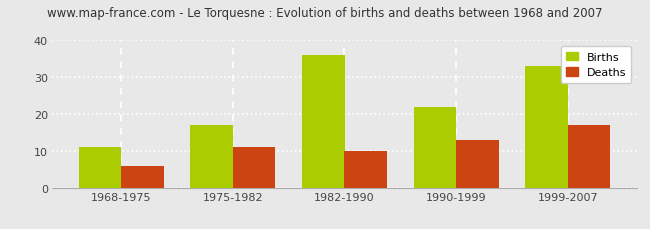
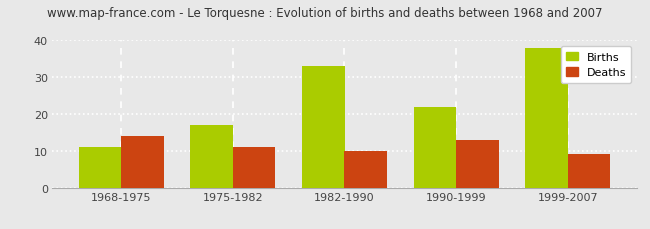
Deaths/1968-1975: 6 -> 14
Births/1982-1990: 36 -> 33
Births/1999-2007: 33 -> 38
Deaths/1999-2007: 17 -> 9
